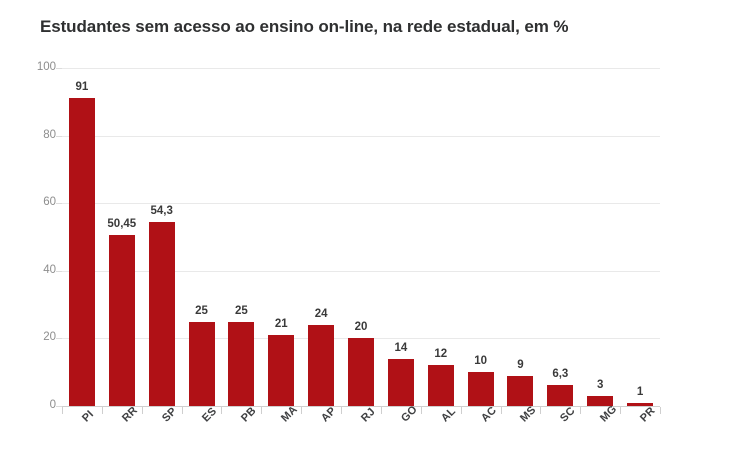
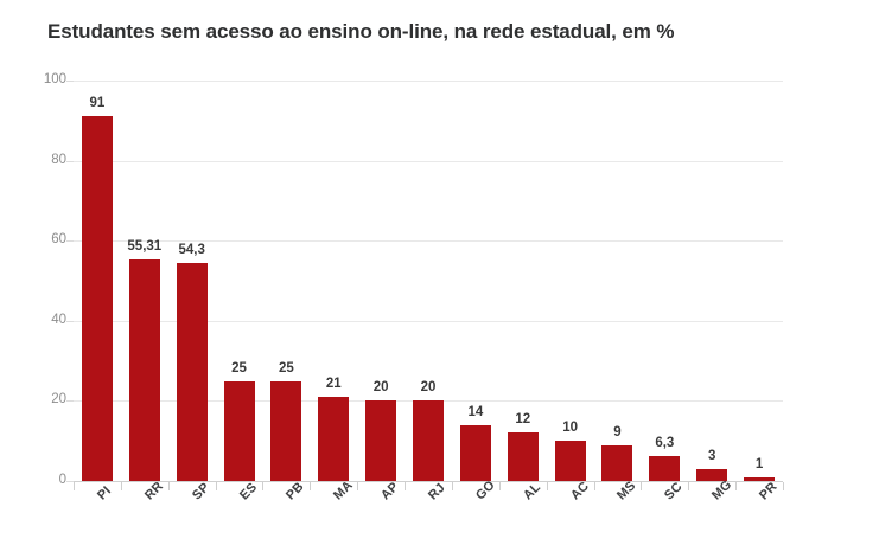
RR: 50,45 -> 55,31
AP: 24 -> 20
